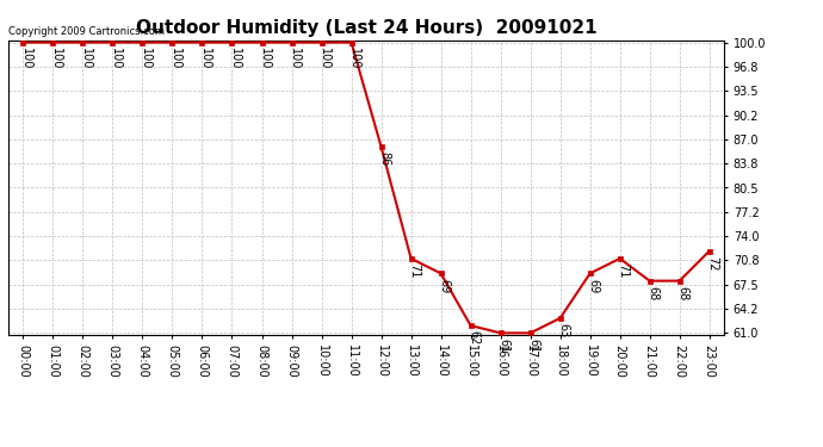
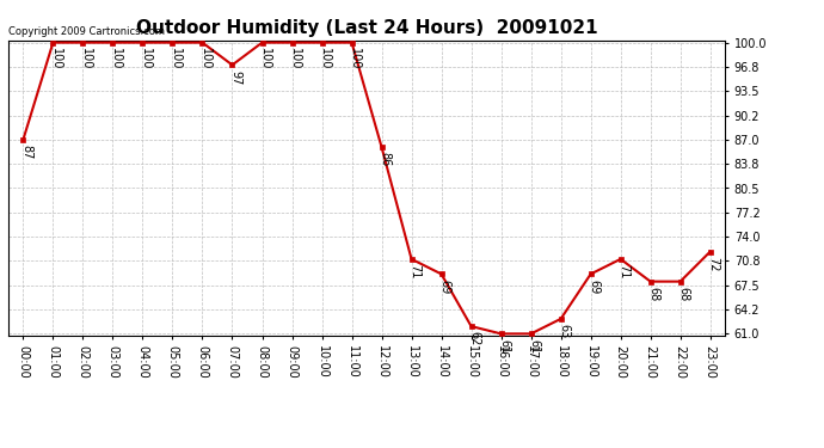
00:00: 100 -> 87
07:00: 100 -> 97
